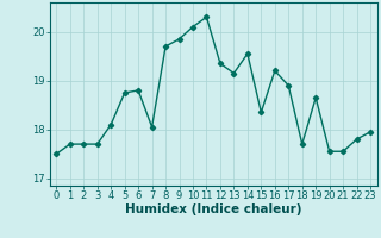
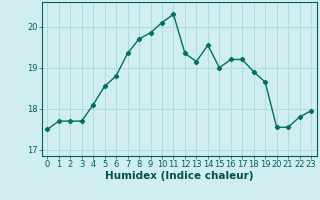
5: 18.75 -> 18.55
7: 18.05 -> 19.35
15: 18.35 -> 19.00
17: 18.90 -> 19.20
18: 17.70 -> 18.90
